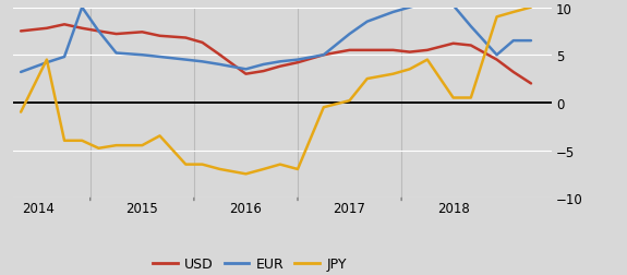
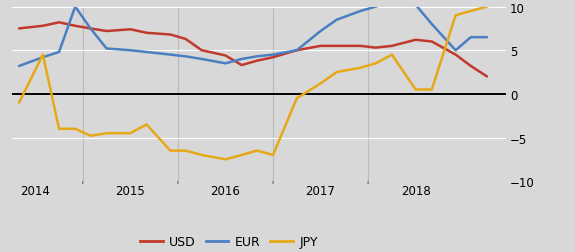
USD/2016: 3.0 -> 4.4
JPY/2017: 0.2 -> 1.2
